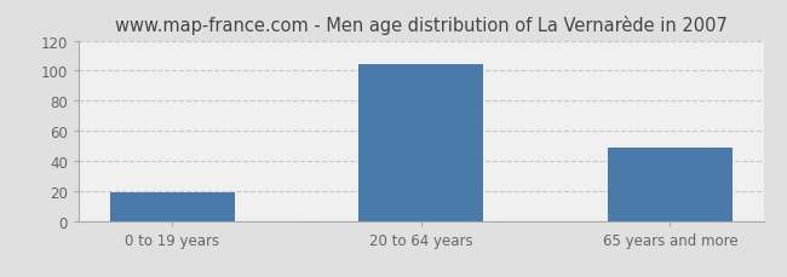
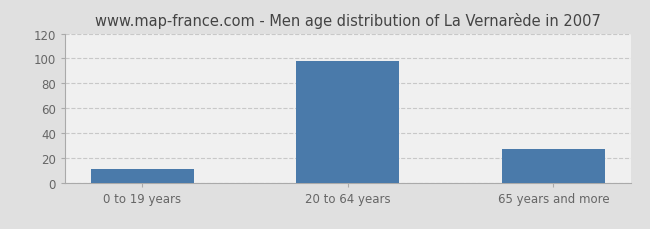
0 to 19 years: 19 -> 11
20 to 64 years: 104 -> 98
65 years and more: 49 -> 27
